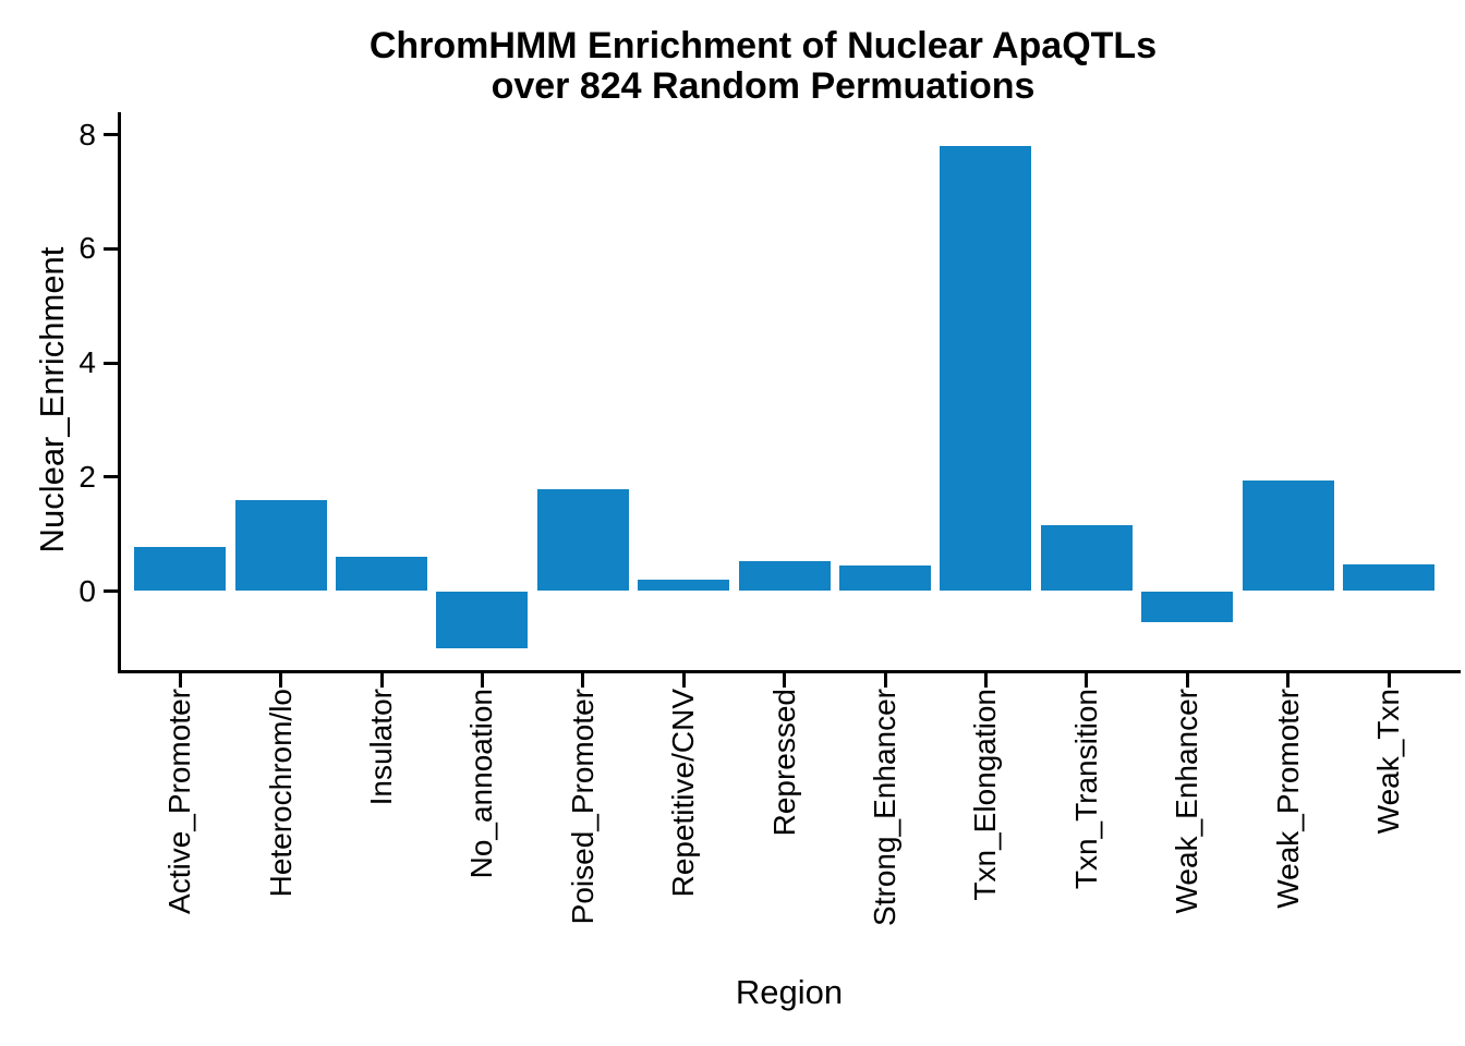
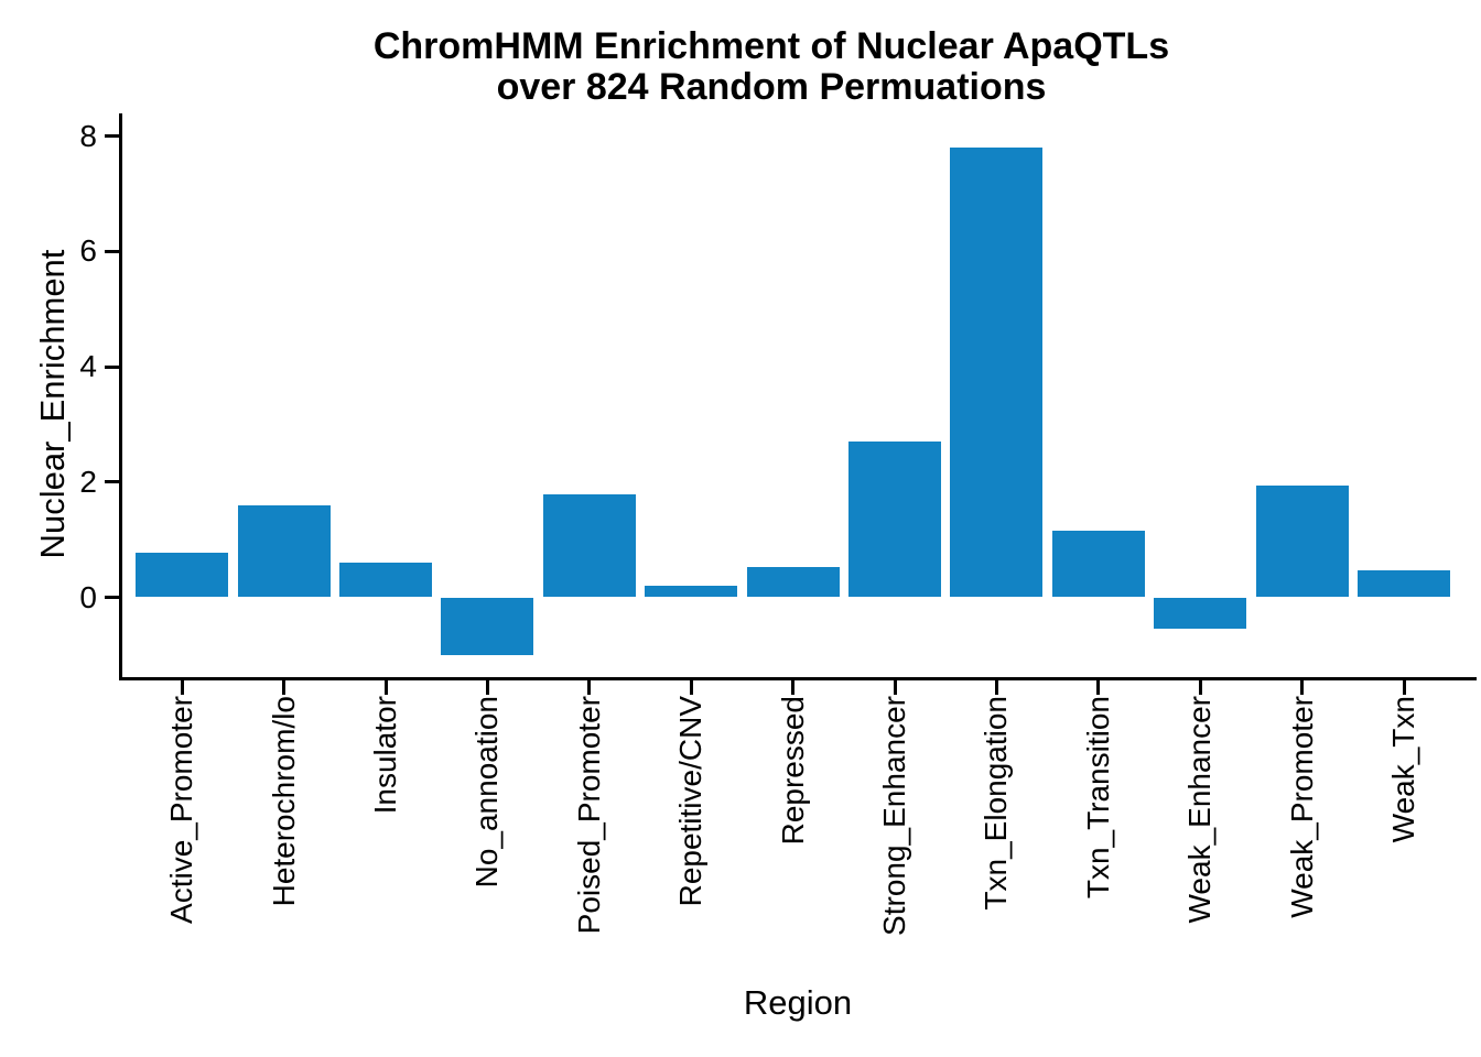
Strong_Enhancer: 0.5 -> 2.7
